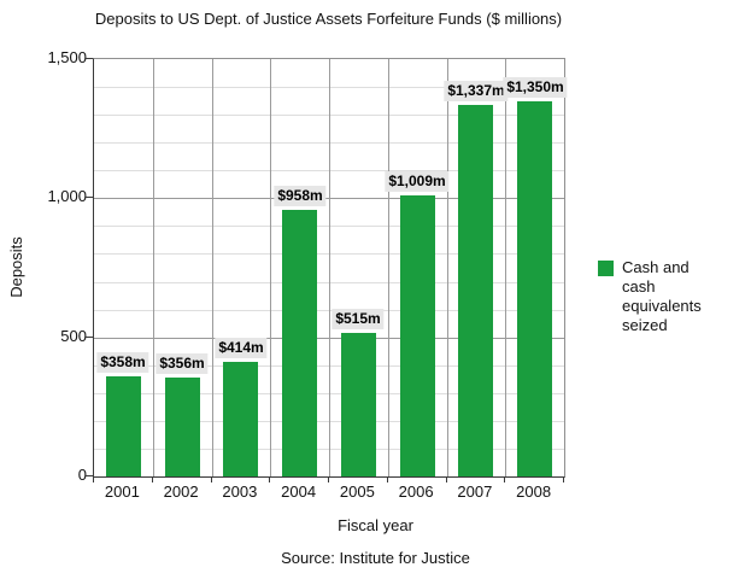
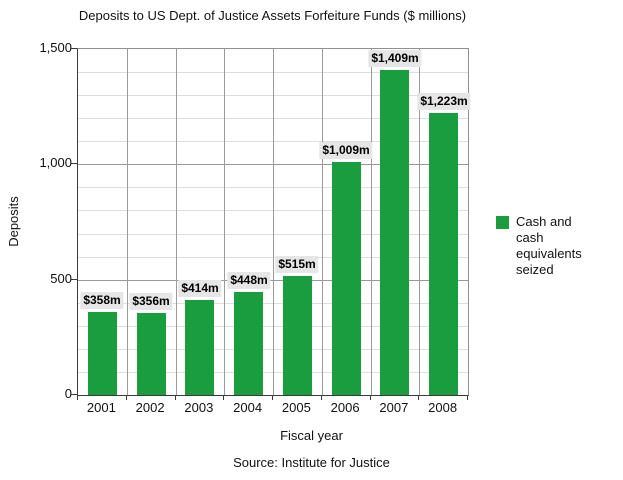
2004: $958m -> $448m
2007: $1,337m -> $1,409m
2008: $1,350m -> $1,223m
